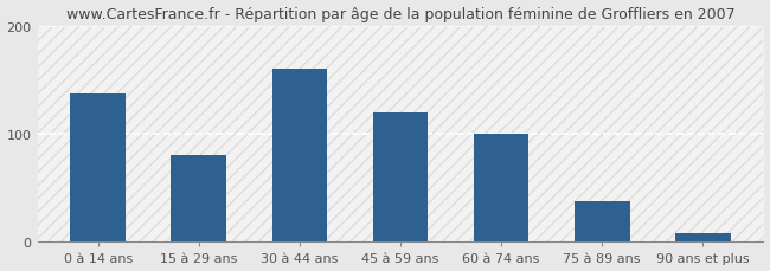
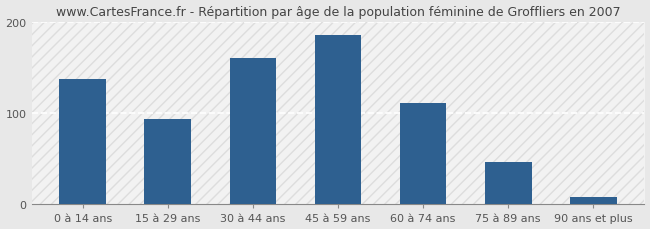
15 à 29 ans: 80 -> 93
45 à 59 ans: 120 -> 185
60 à 74 ans: 100 -> 111
75 à 89 ans: 38 -> 46
